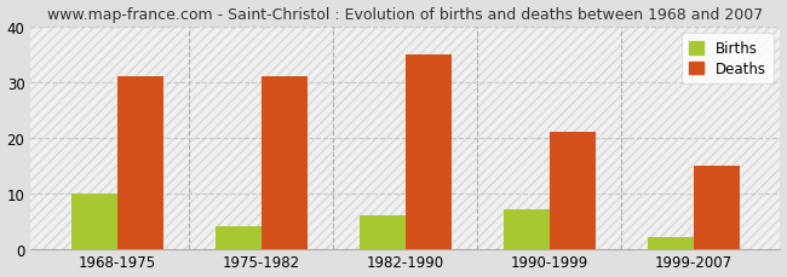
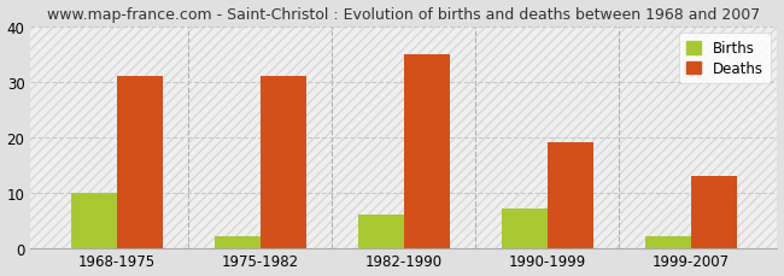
Births/1975-1982: 4 -> 2
Deaths/1990-1999: 21 -> 19
Deaths/1999-2007: 15 -> 13
